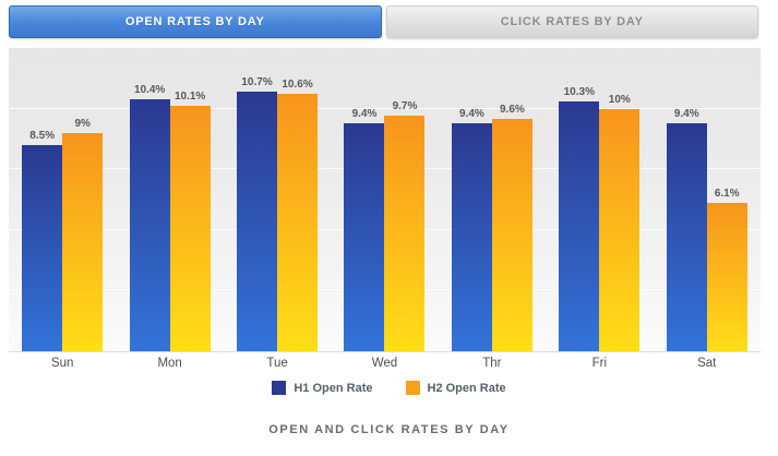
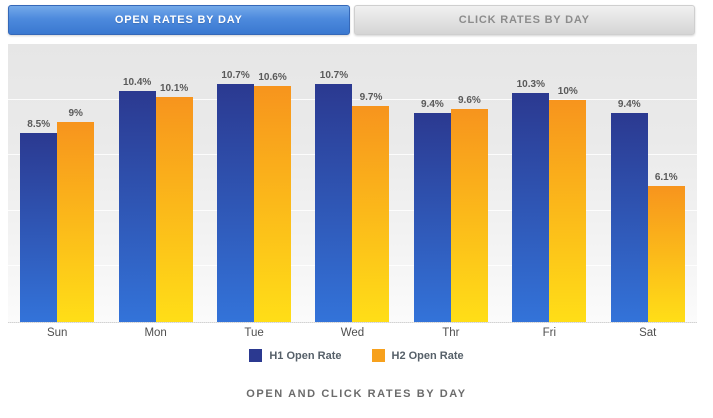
H1 Open Rate/Wed: 9.4% -> 10.7%
